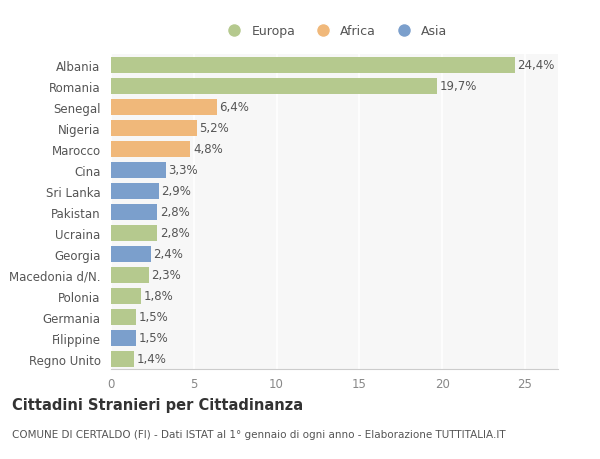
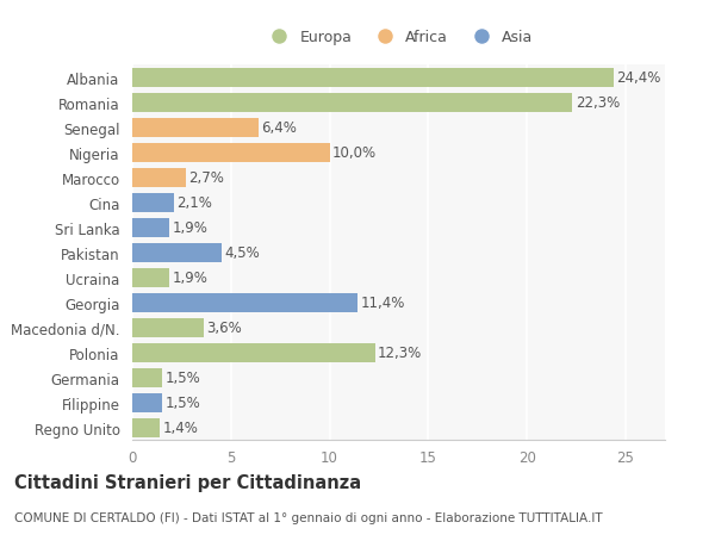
Romania: 19,7% -> 22,3%
Nigeria: 5,2% -> 10,0%
Marocco: 4,8% -> 2,7%
Cina: 3,3% -> 2,1%
Sri Lanka: 2,9% -> 1,9%
Pakistan: 2,8% -> 4,5%
Ucraina: 2,8% -> 1,9%
Georgia: 2,4% -> 11,4%
Macedonia d/N.: 2,3% -> 3,6%
Polonia: 1,8% -> 12,3%
